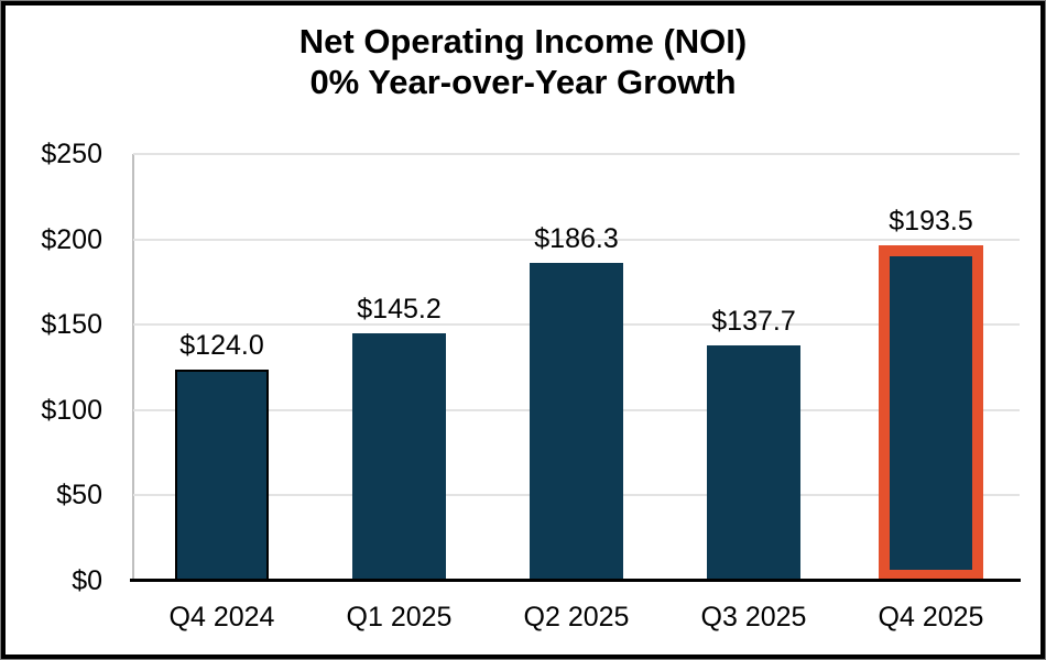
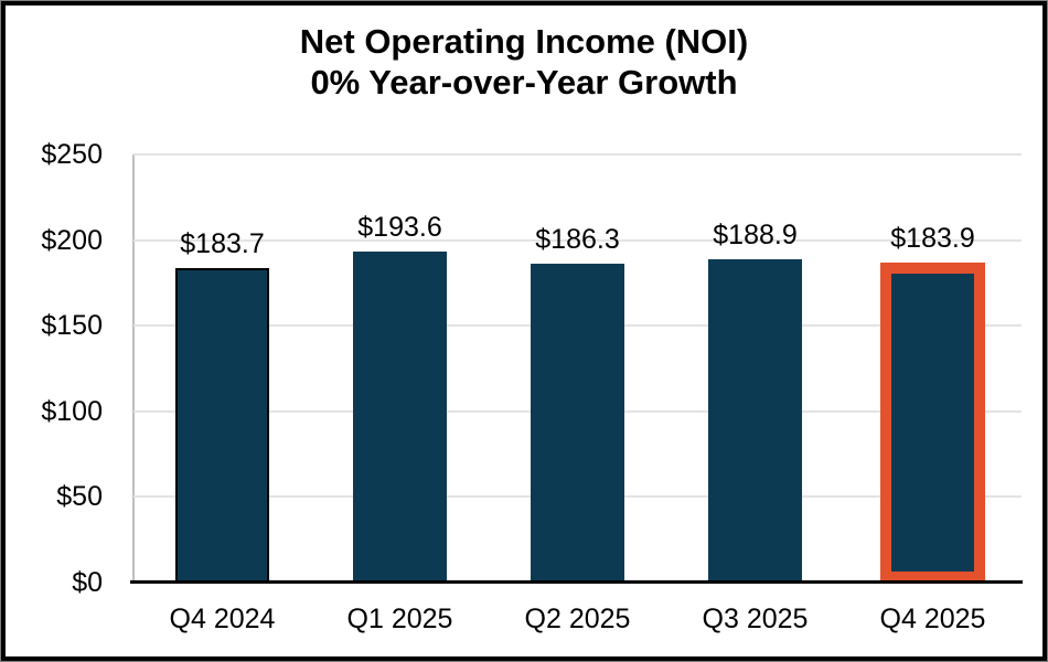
Q4 2024: $124.0 -> $183.7
Q1 2025: $145.2 -> $193.6
Q3 2025: $137.7 -> $188.9
Q4 2025: $193.5 -> $183.9
